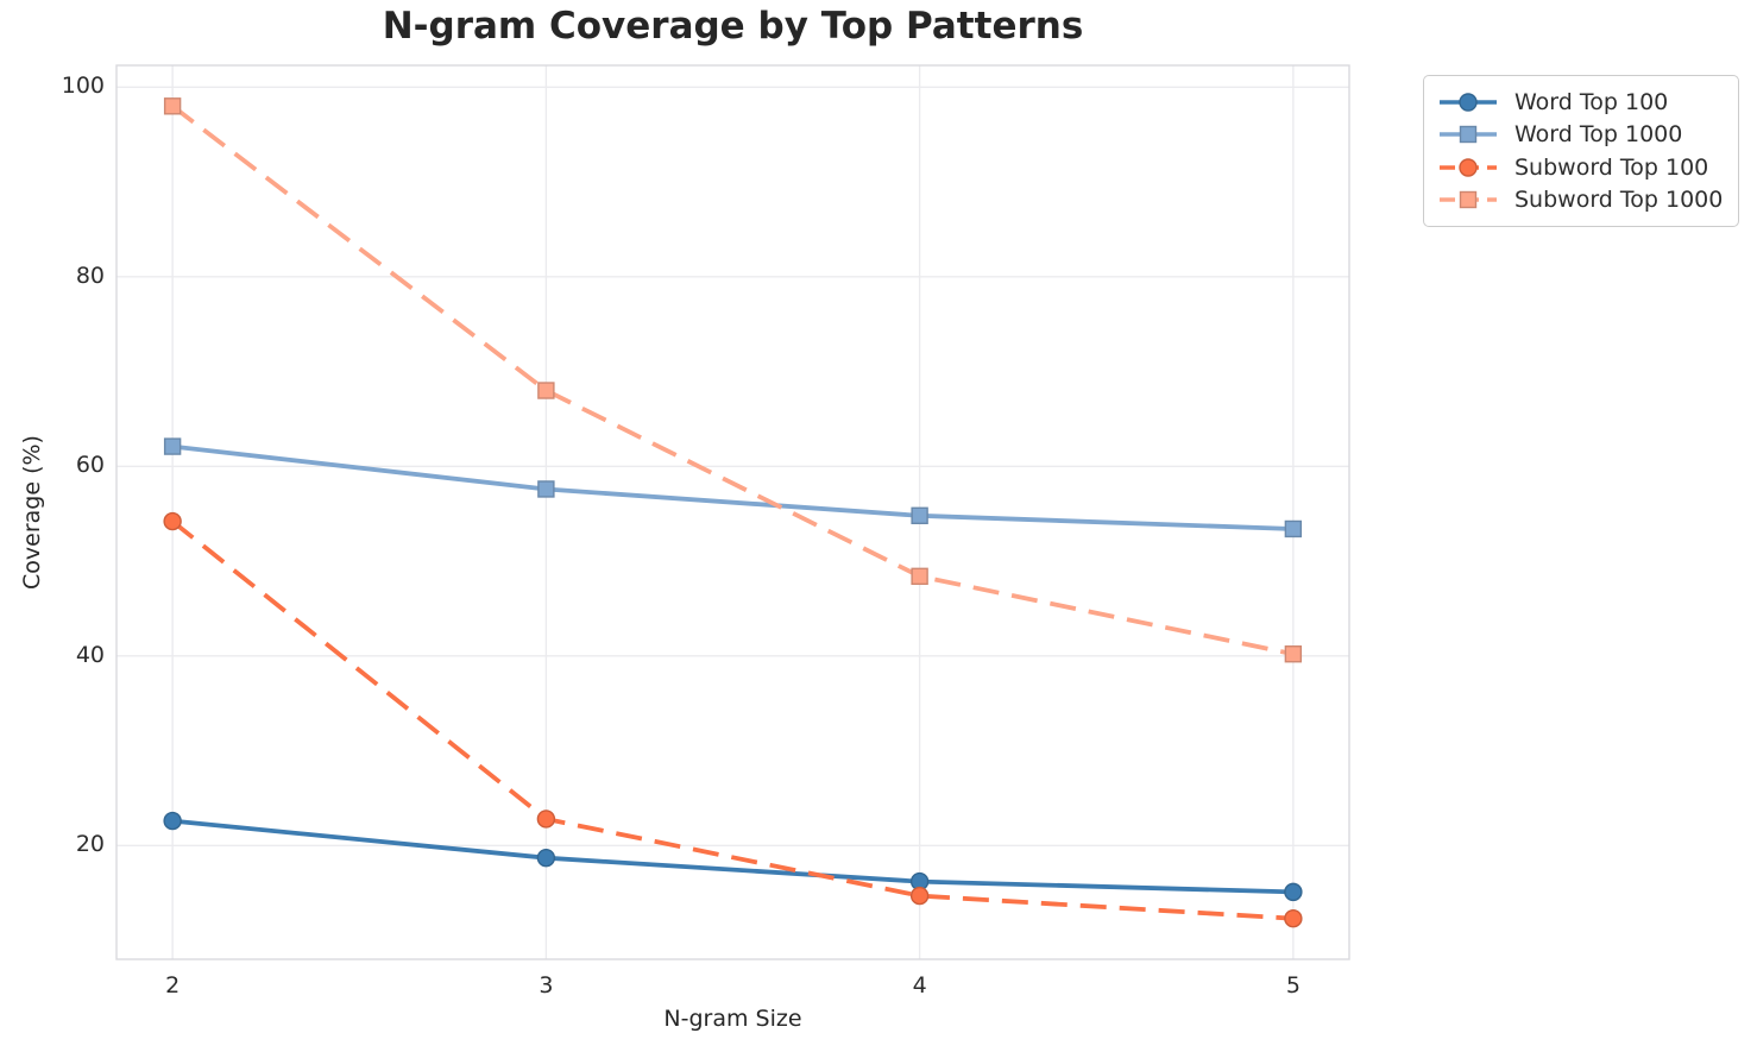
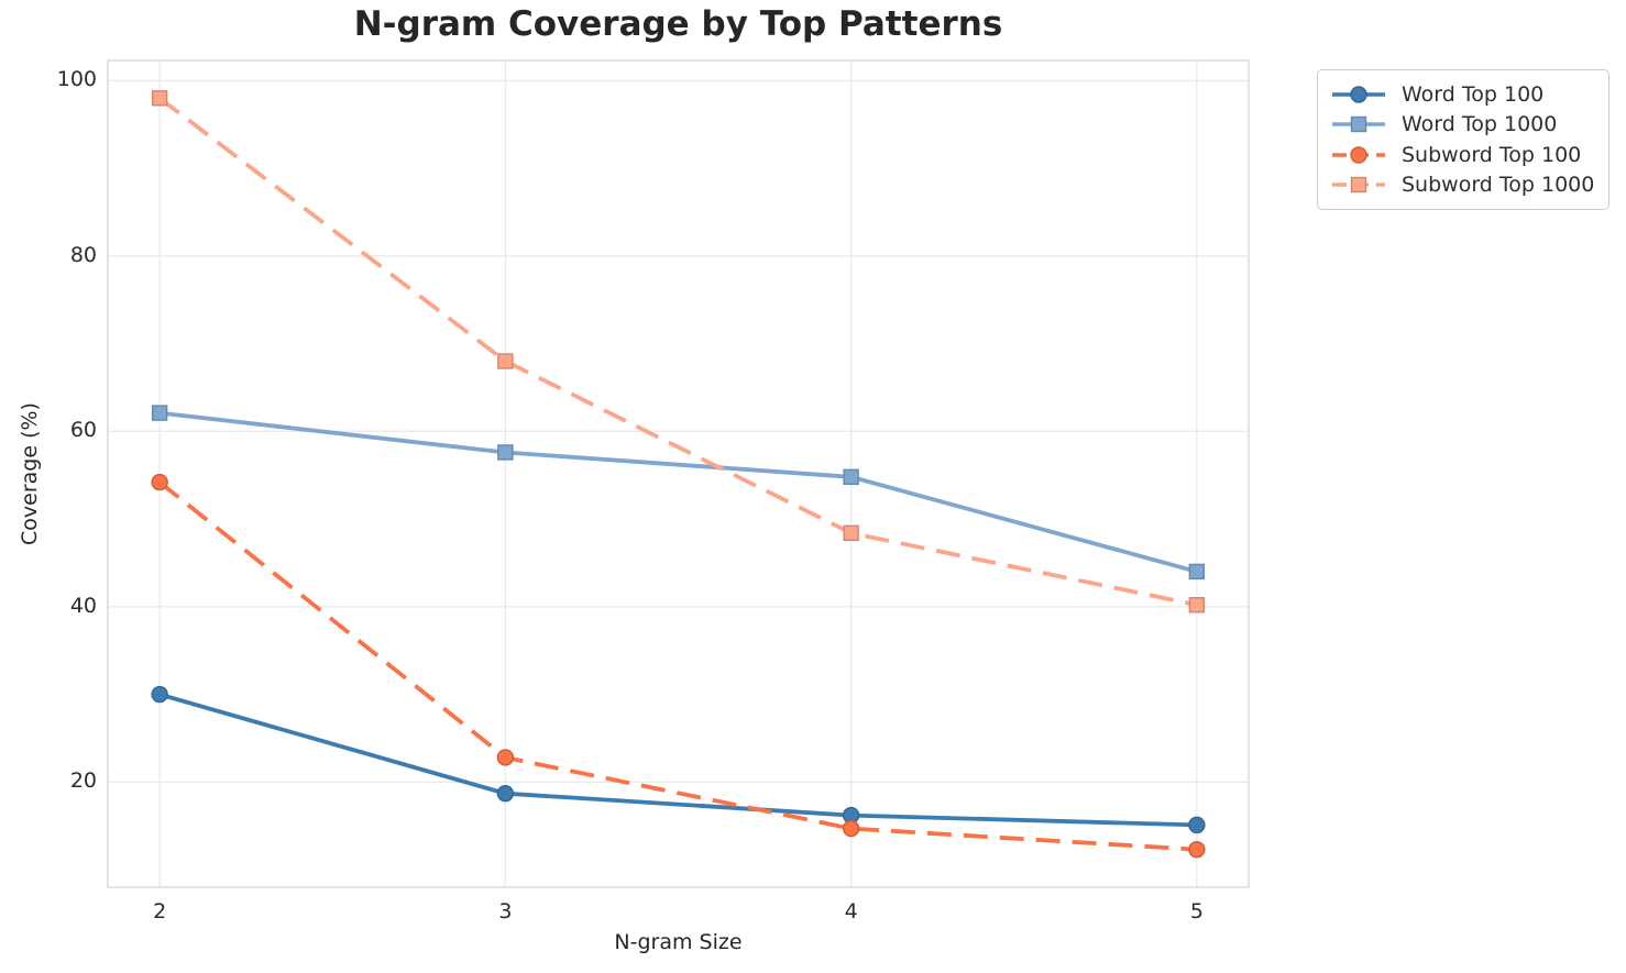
Word Top 100/2: 23 -> 30
Word Top 1000/5: 53 -> 44
